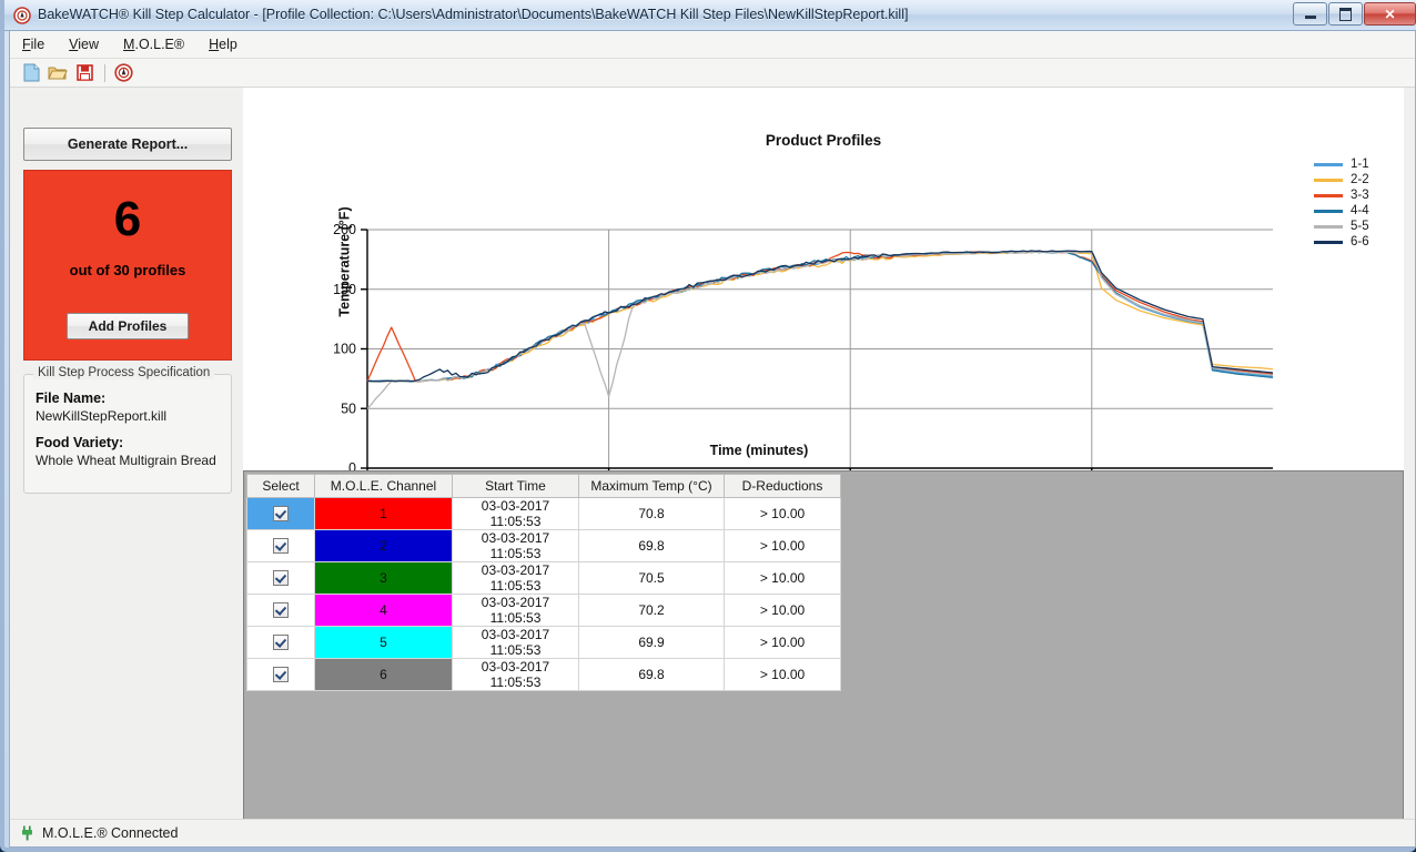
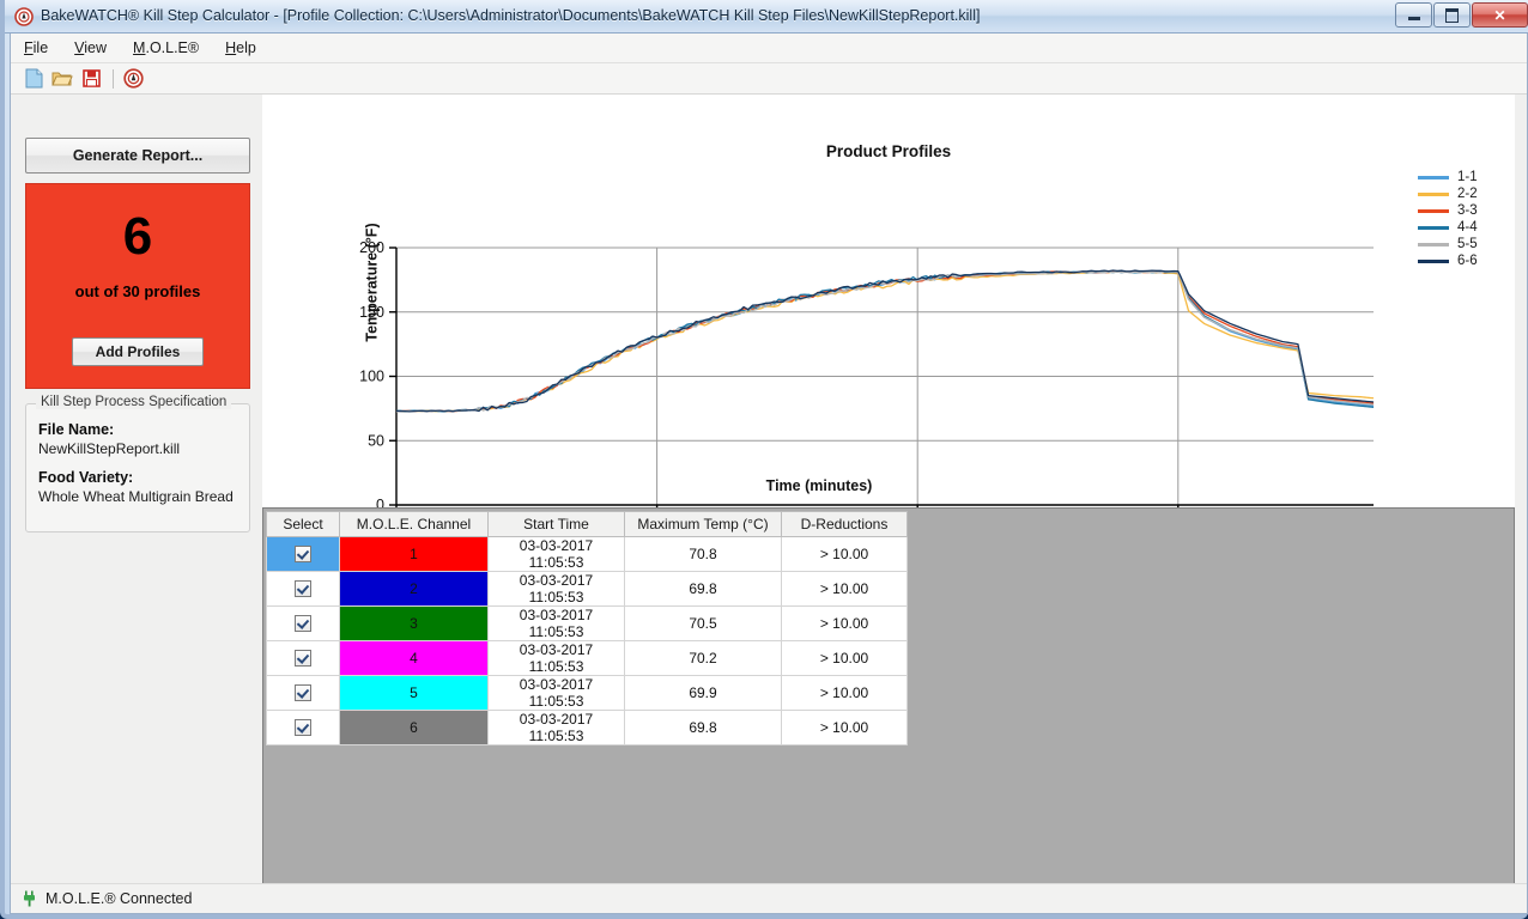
5-5/0: 50 -> 73
3-3/1: 118 -> 73
6-6/3: 83 -> 74
5-5/10: 60 -> 130
3-3/20: 182 -> 175
3-3/30: 174 -> 181
4-4/30: 173 -> 181
